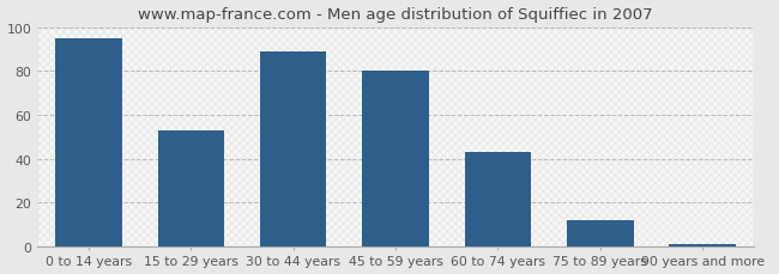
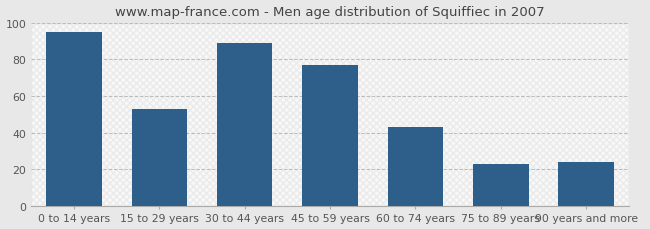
45 to 59 years: 80 -> 77
75 to 89 years: 12 -> 23
90 years and more: 1 -> 24
